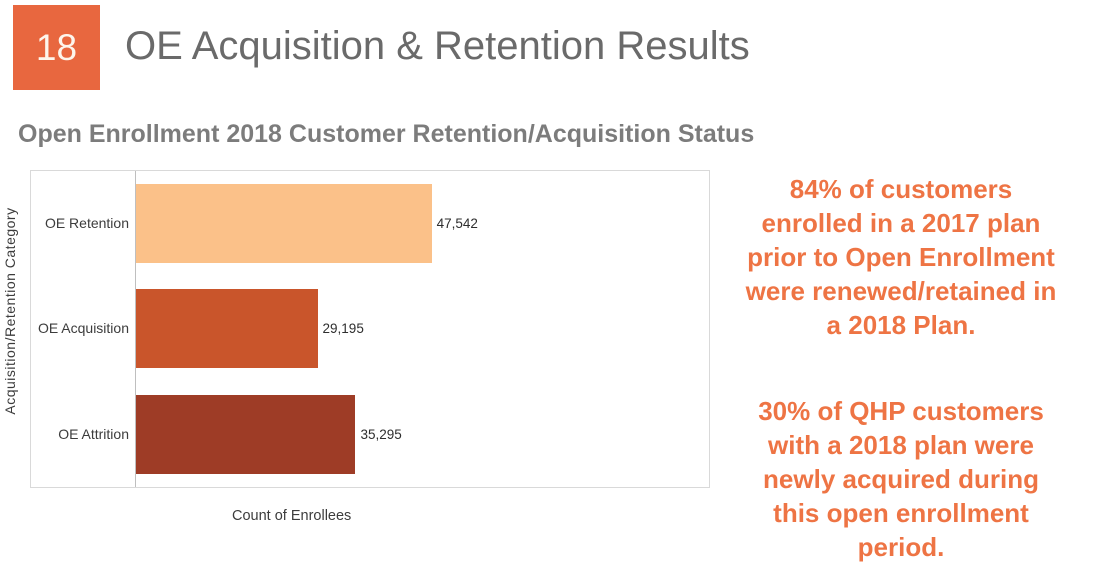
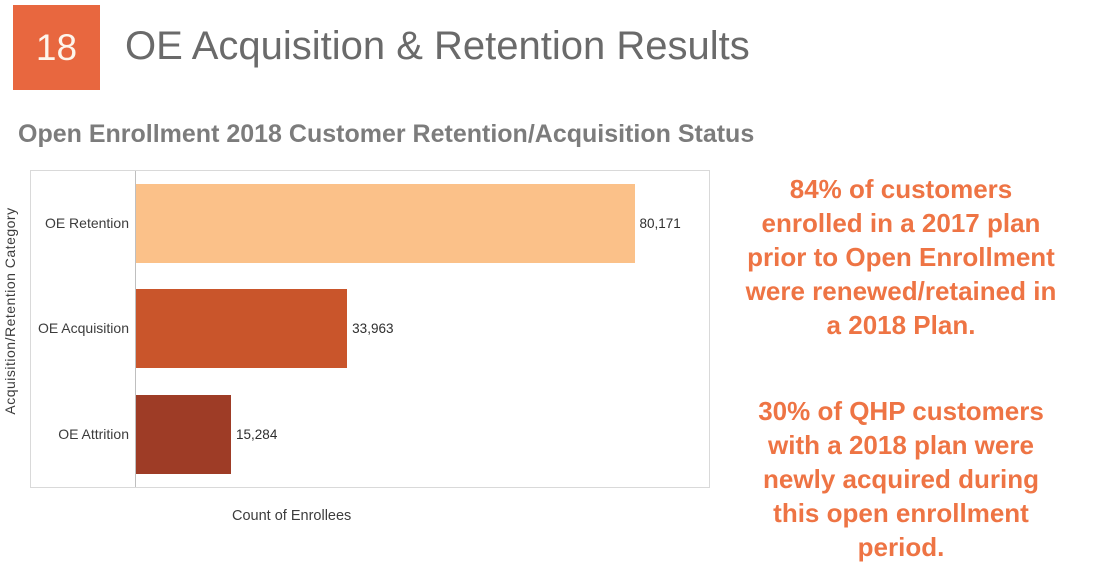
OE Retention: 47,542 -> 80,171
OE Acquisition: 29,195 -> 33,963
OE Attrition: 35,295 -> 15,284
